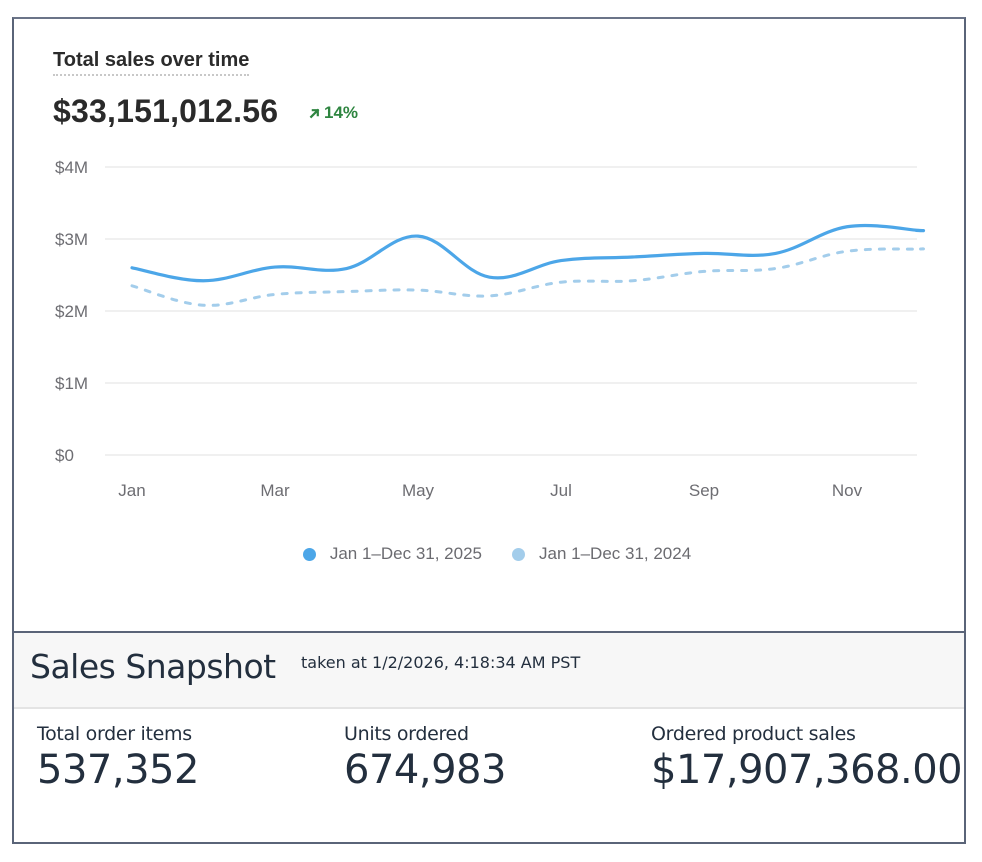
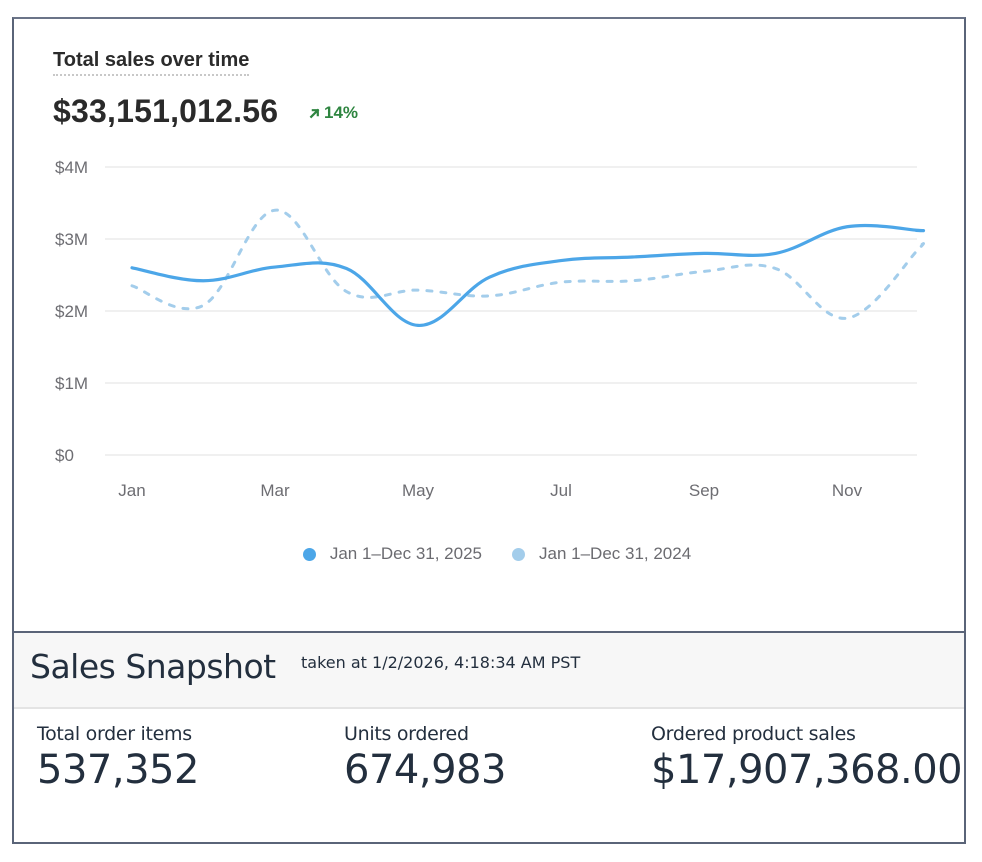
Jan 1–Dec 31, 2024/Mar: $2.2M -> $3.4M
Jan 1–Dec 31, 2025/May: $3.0M -> $1.8M
Jan 1–Dec 31, 2024/Nov: $2.8M -> $1.9M
